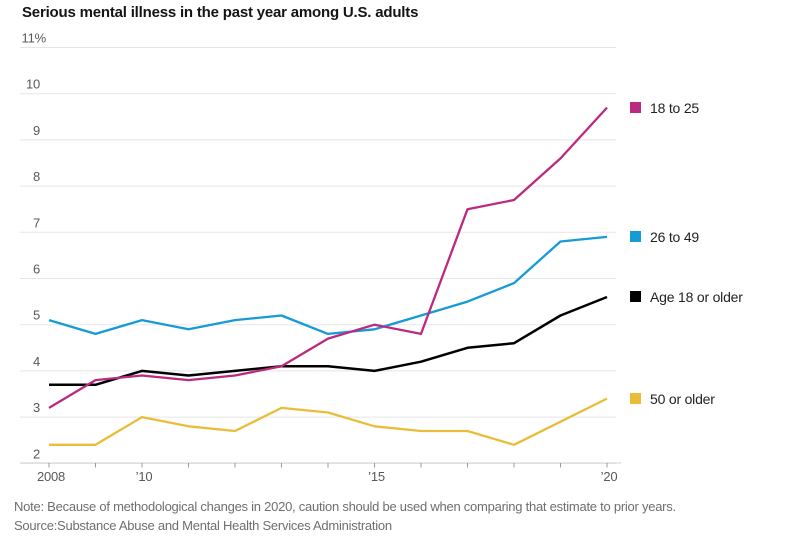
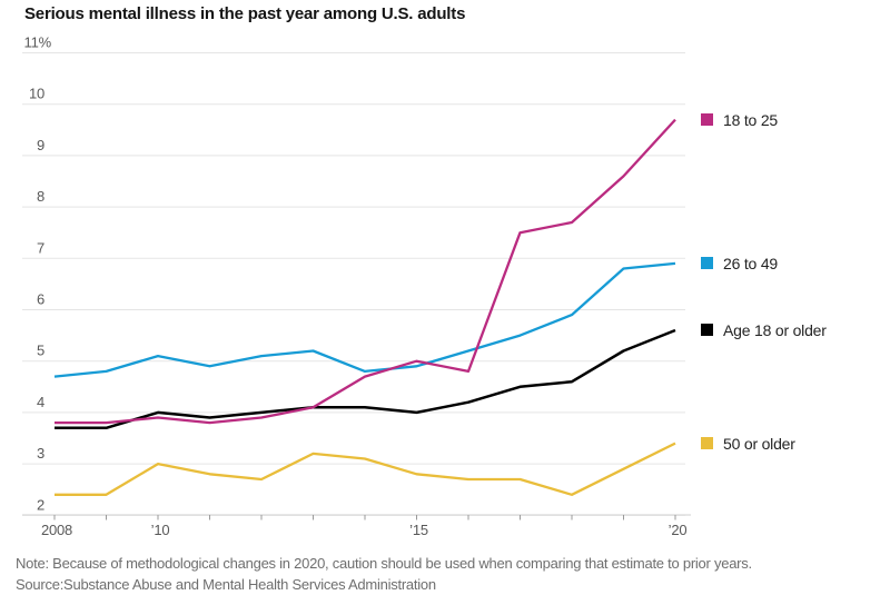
18 to 25/2008: 3.2 -> 3.8
26 to 49/2008: 5.1 -> 4.7
